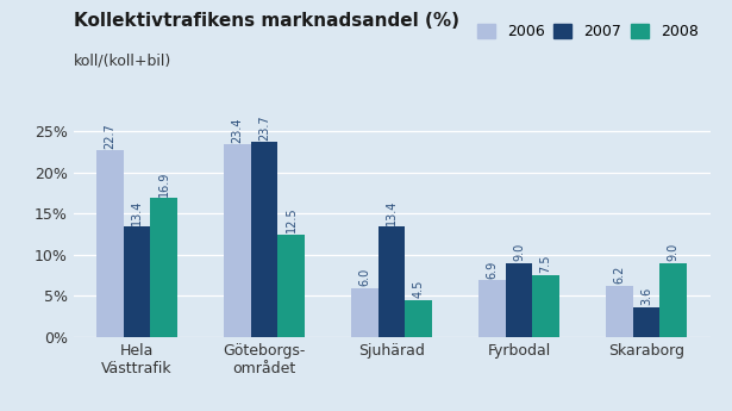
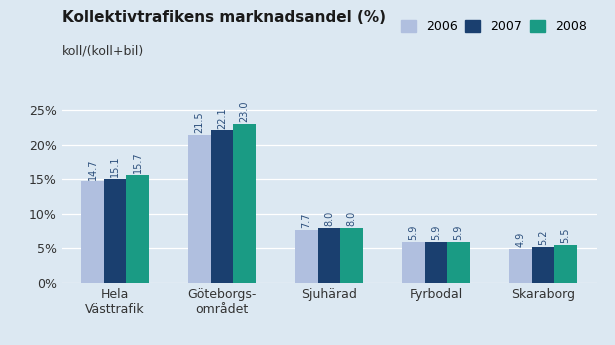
2006/Hela Västtrafik: 22.7 -> 14.7
2007/Hela Västtrafik: 13.4 -> 15.1
2008/Hela Västtrafik: 16.9 -> 15.7
2006/Göteborgs- området: 23.4 -> 21.5
2007/Göteborgs- området: 23.7 -> 22.1
2008/Göteborgs- området: 12.5 -> 23.0
2006/Sjuhärad: 6.0 -> 7.7
2007/Sjuhärad: 13.4 -> 8.0
2008/Sjuhärad: 4.5 -> 8.0
2006/Fyrbodal: 6.9 -> 5.9
2007/Fyrbodal: 9.0 -> 5.9
2008/Fyrbodal: 7.5 -> 5.9
2006/Skaraborg: 6.2 -> 4.9
2007/Skaraborg: 3.6 -> 5.2
2008/Skaraborg: 9.0 -> 5.5
